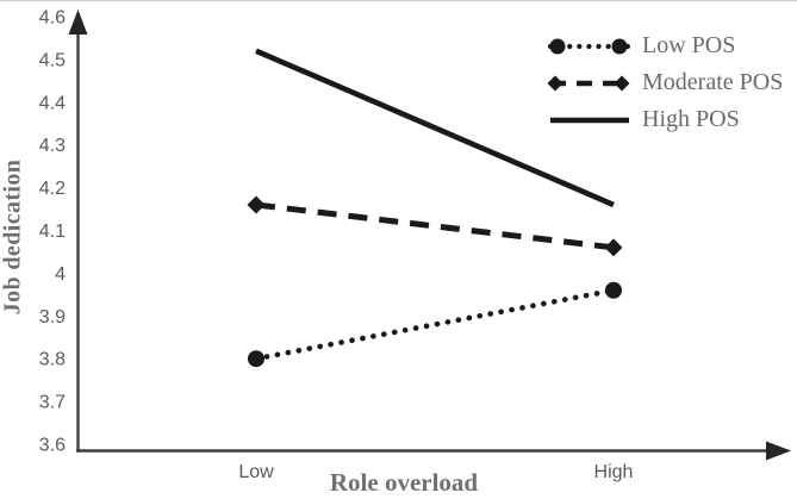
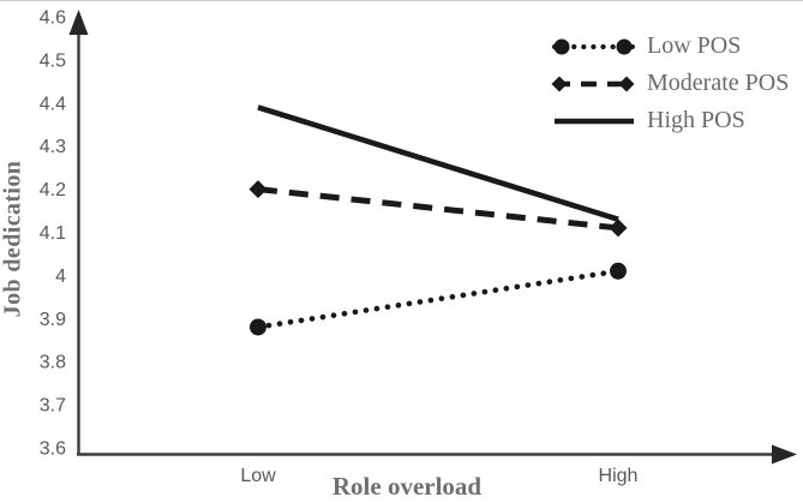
Low POS/Low: 3.80 -> 3.88
Moderate POS/Low: 4.16 -> 4.20
High POS/Low: 4.52 -> 4.39
Low POS/High: 3.96 -> 4.01
Moderate POS/High: 4.06 -> 4.11
High POS/High: 4.16 -> 4.13
